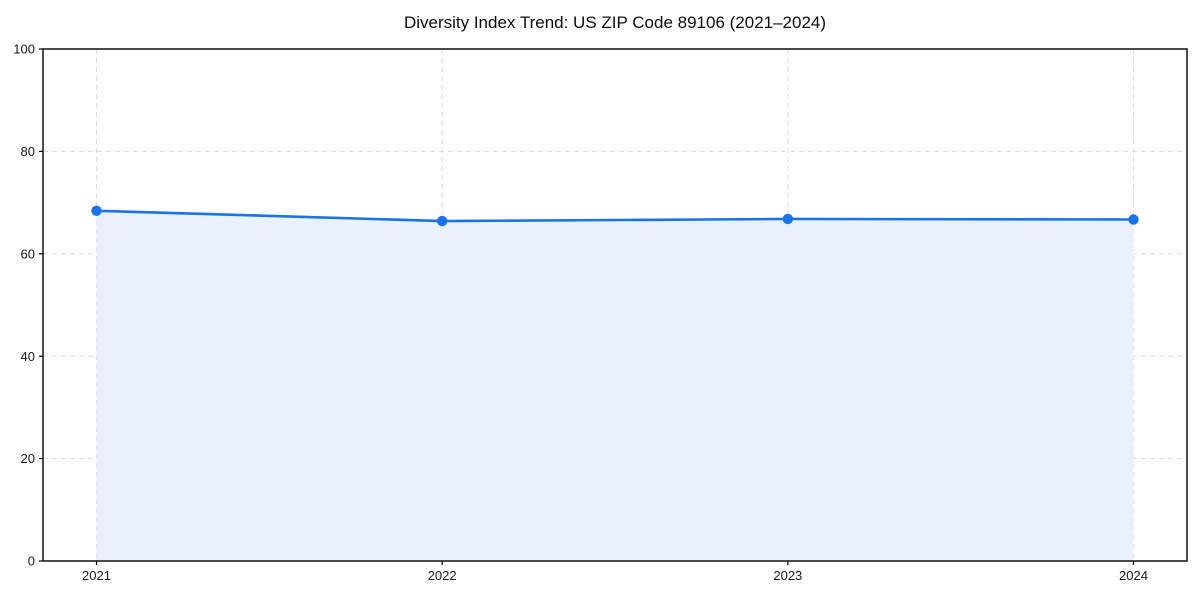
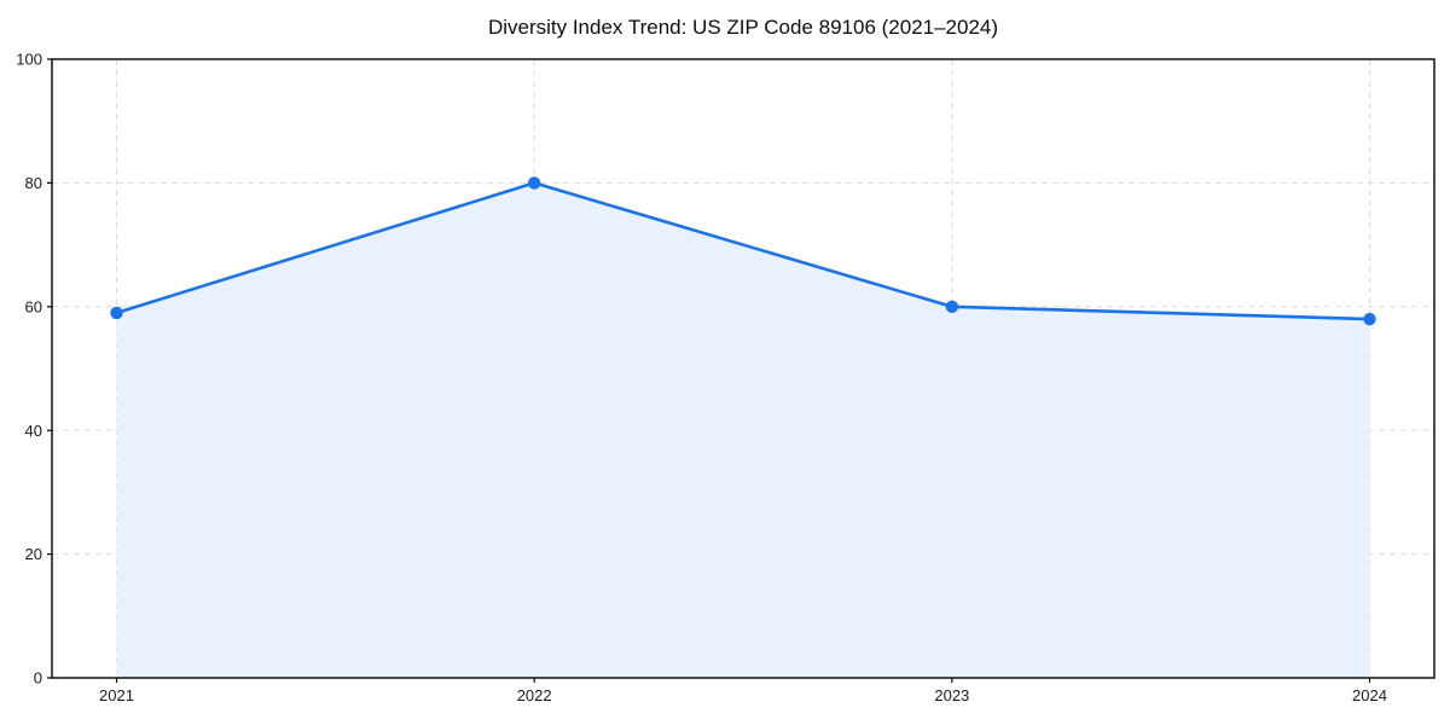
2021: 68 -> 59
2022: 66 -> 80
2023: 67 -> 60
2024: 67 -> 58
